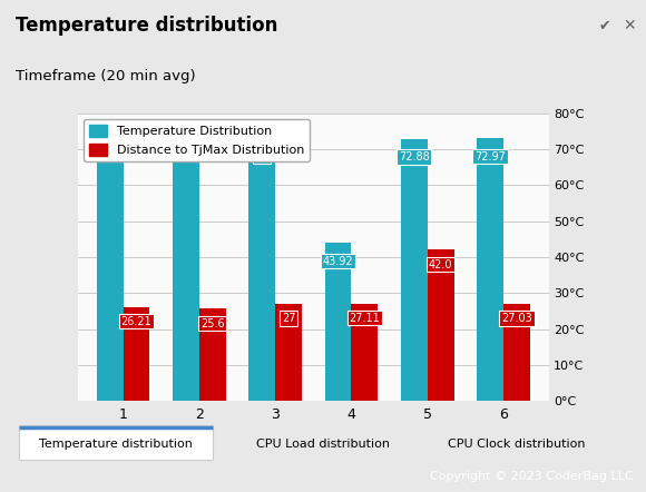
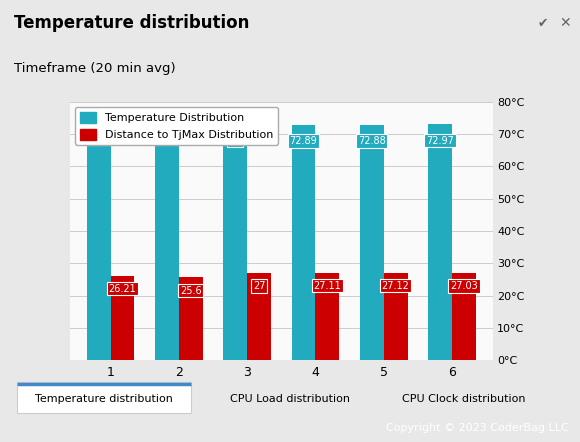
Temperature Distribution/4: 43.92 -> 72.89
Distance to TjMax Distribution/5: 42.0 -> 27.12
